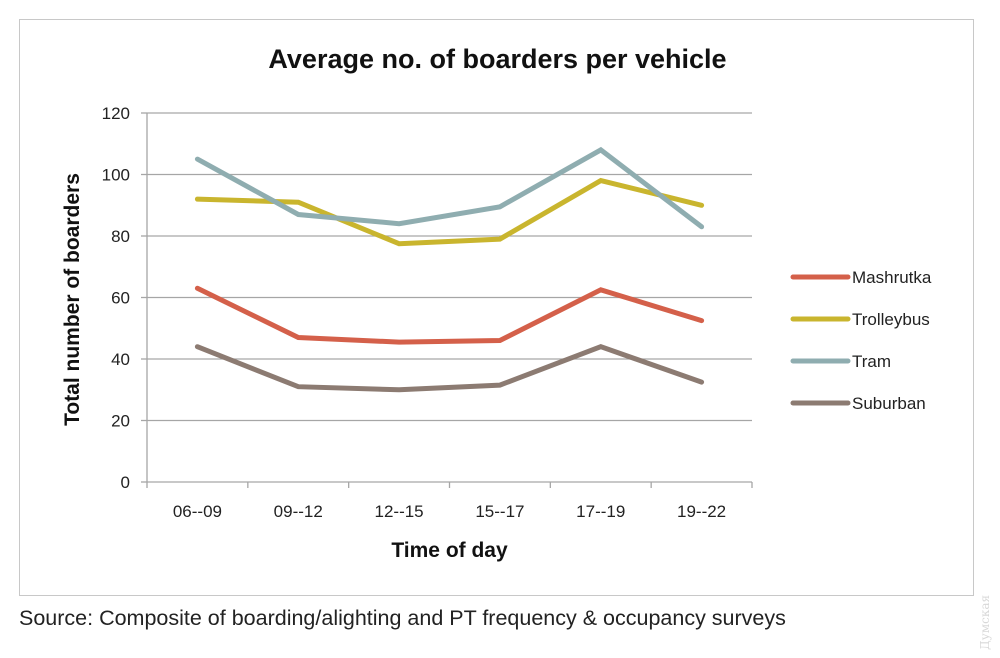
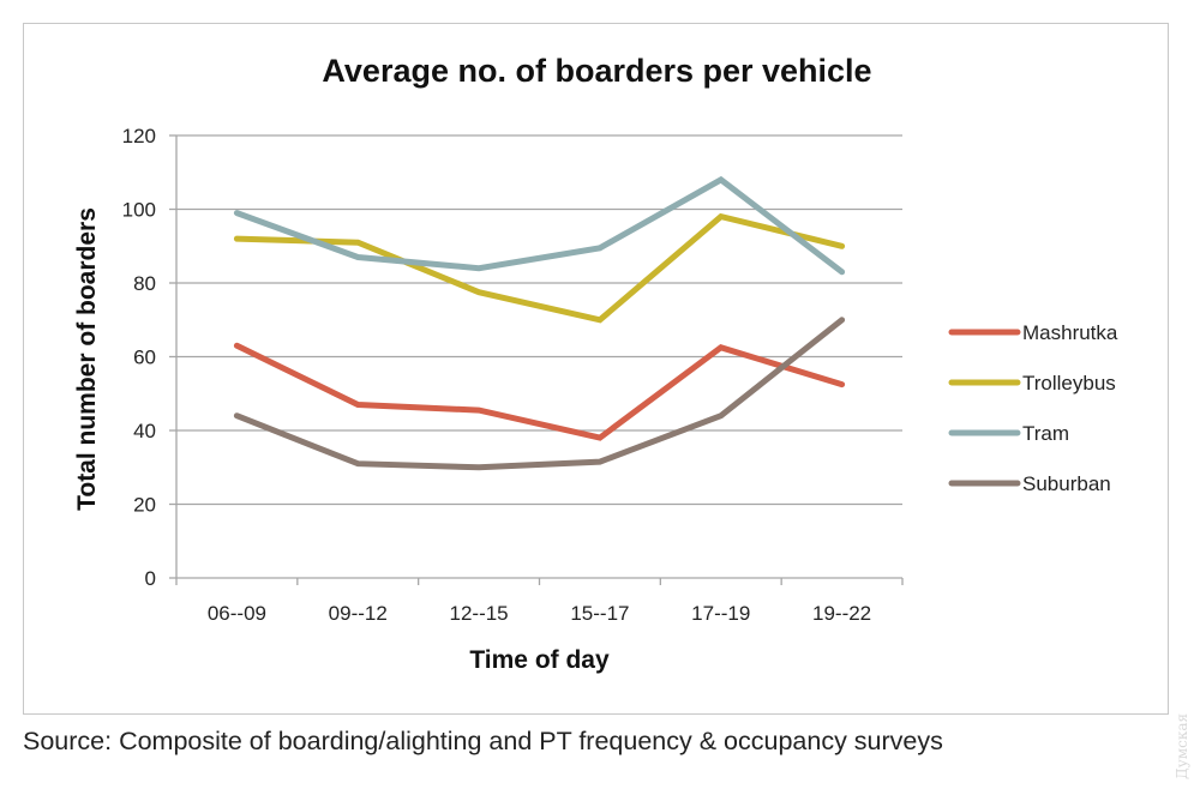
Tram/06--09: 105 -> 99
Mashrutka/15--17: 46 -> 38
Trolleybus/15--17: 79 -> 70
Suburban/19--22: 32 -> 70
